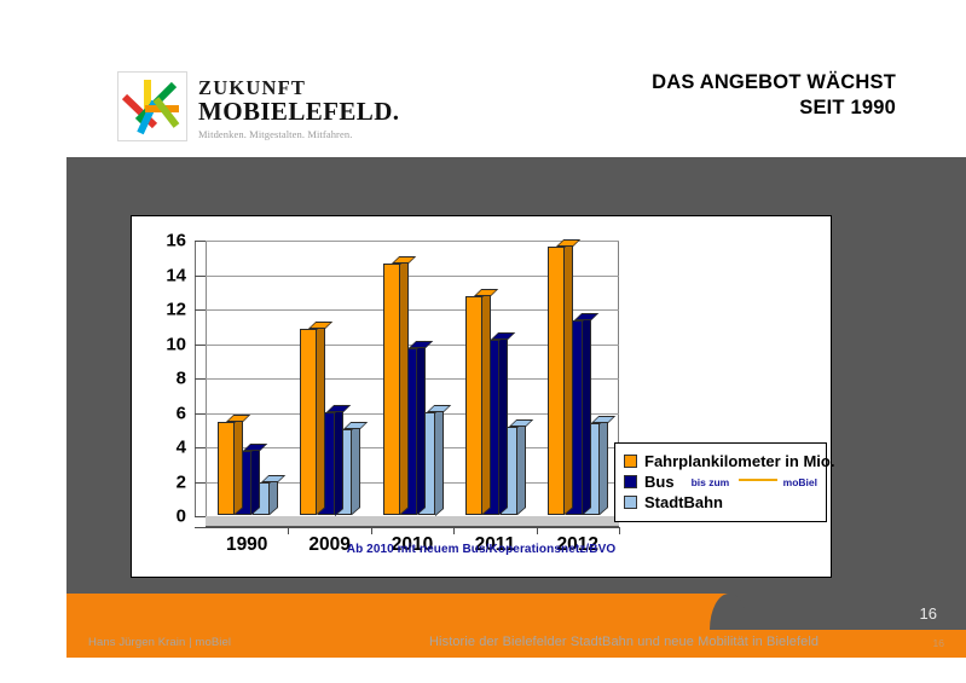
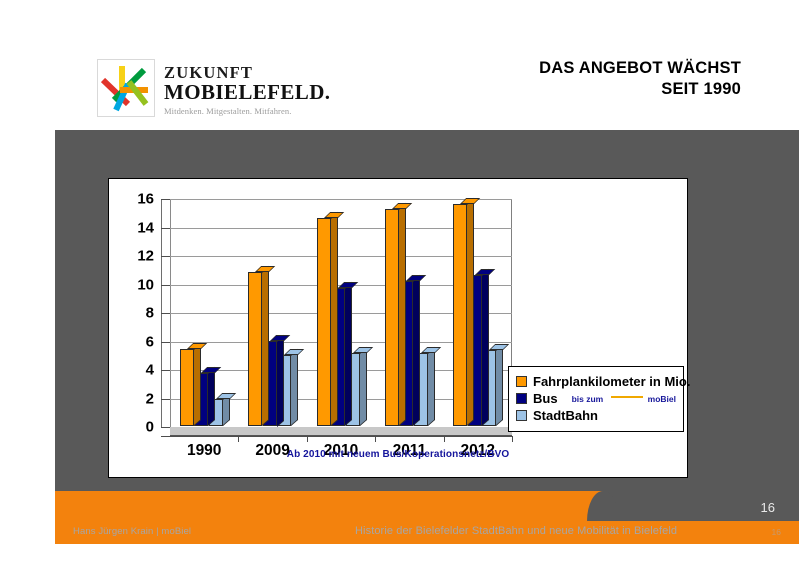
StadtBahn/2010: 6.0 -> 5.1
Fahrplankilometer in Mio./2011: 12.7 -> 15.2
Bus/2012: 11.3 -> 10.6
